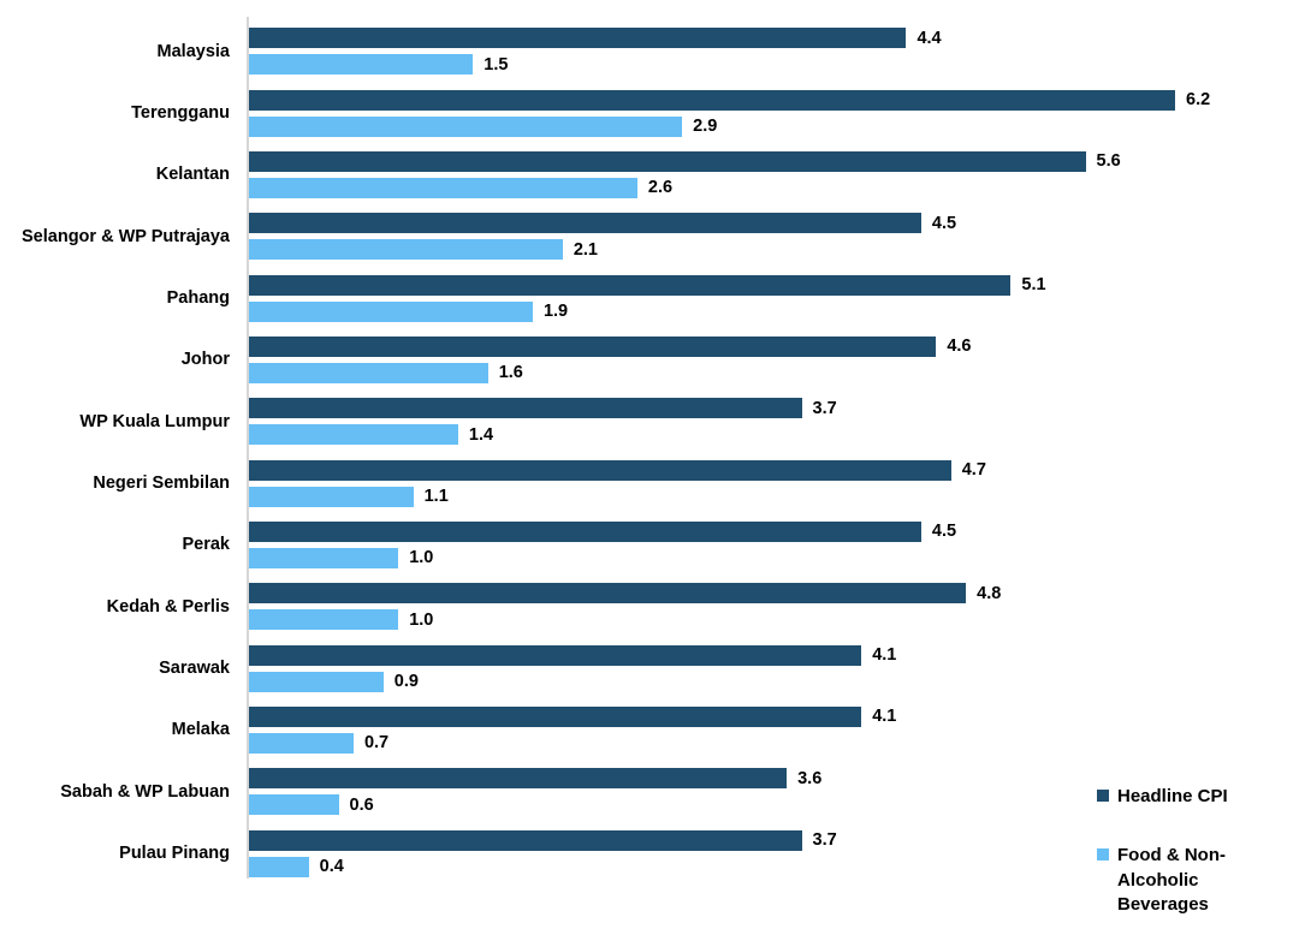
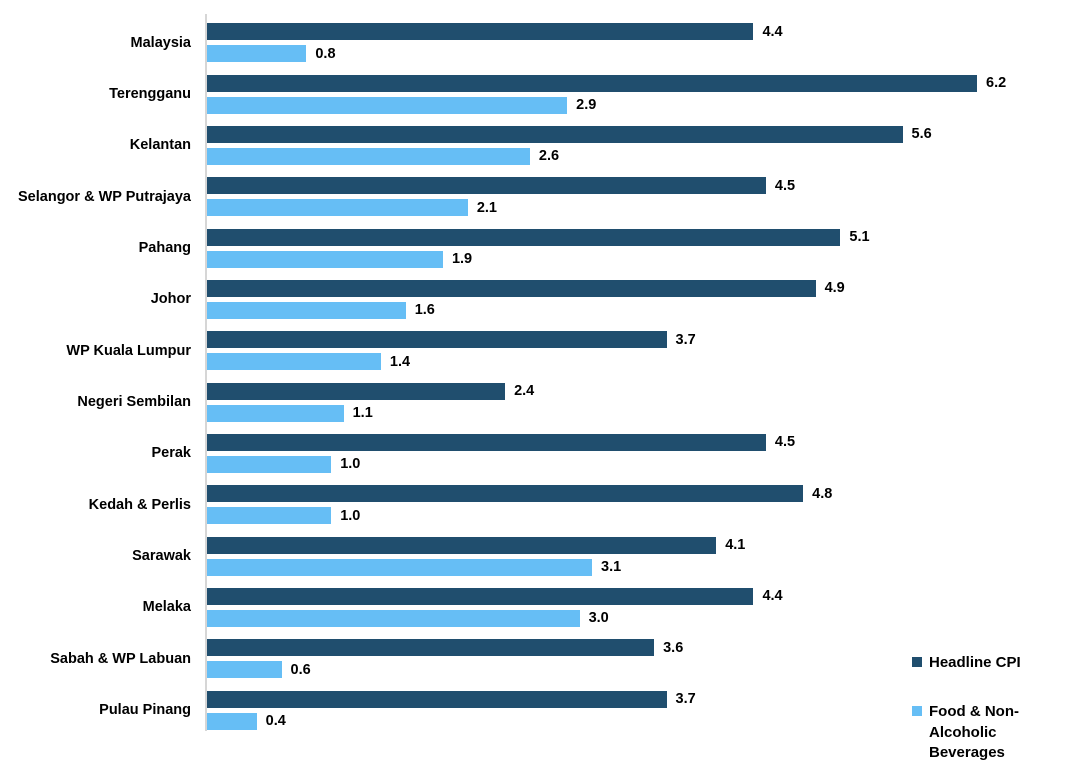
Food & Non-Alcoholic Beverages/Malaysia: 1.5 -> 0.8
Headline CPI/Johor: 4.6 -> 4.9
Headline CPI/Negeri Sembilan: 4.7 -> 2.4
Food & Non-Alcoholic Beverages/Sarawak: 0.9 -> 3.1
Headline CPI/Melaka: 4.1 -> 4.4
Food & Non-Alcoholic Beverages/Melaka: 0.7 -> 3.0
